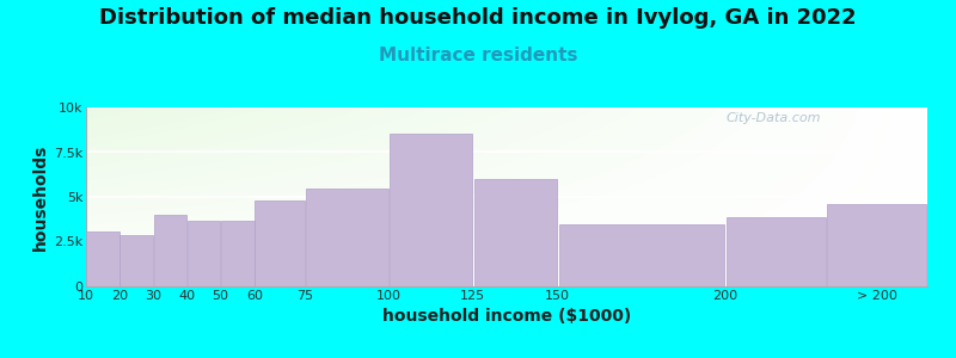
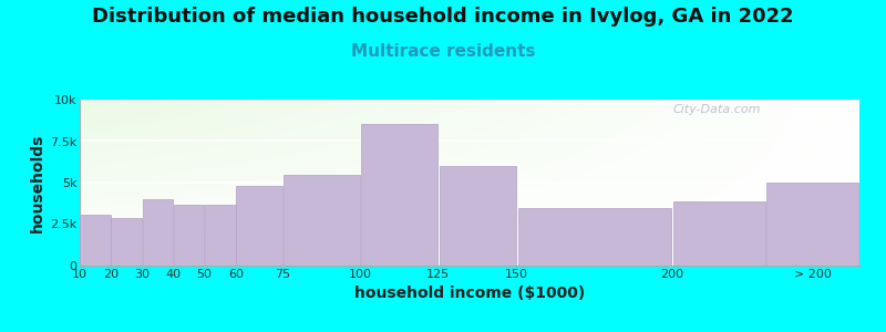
> 200: 4.6k -> 5.0k
